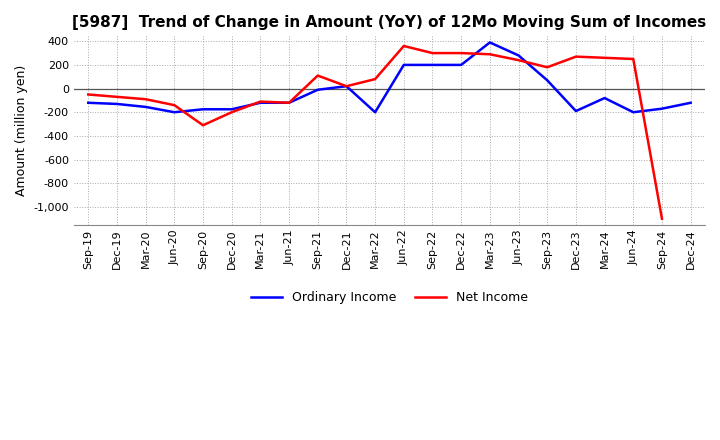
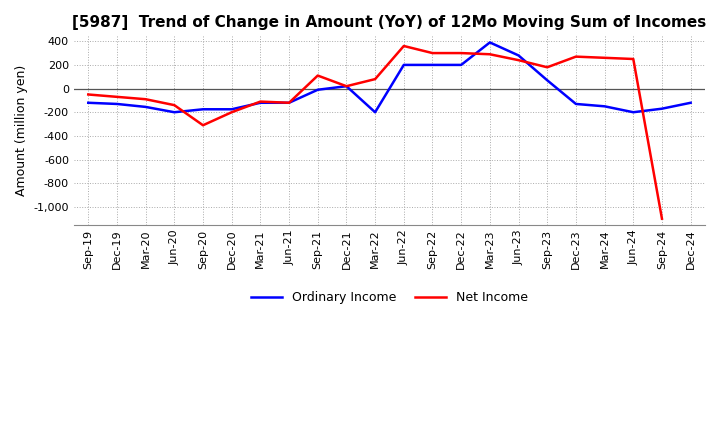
Ordinary Income/Dec-23: -190 -> -130
Ordinary Income/Mar-24: -80 -> -150
